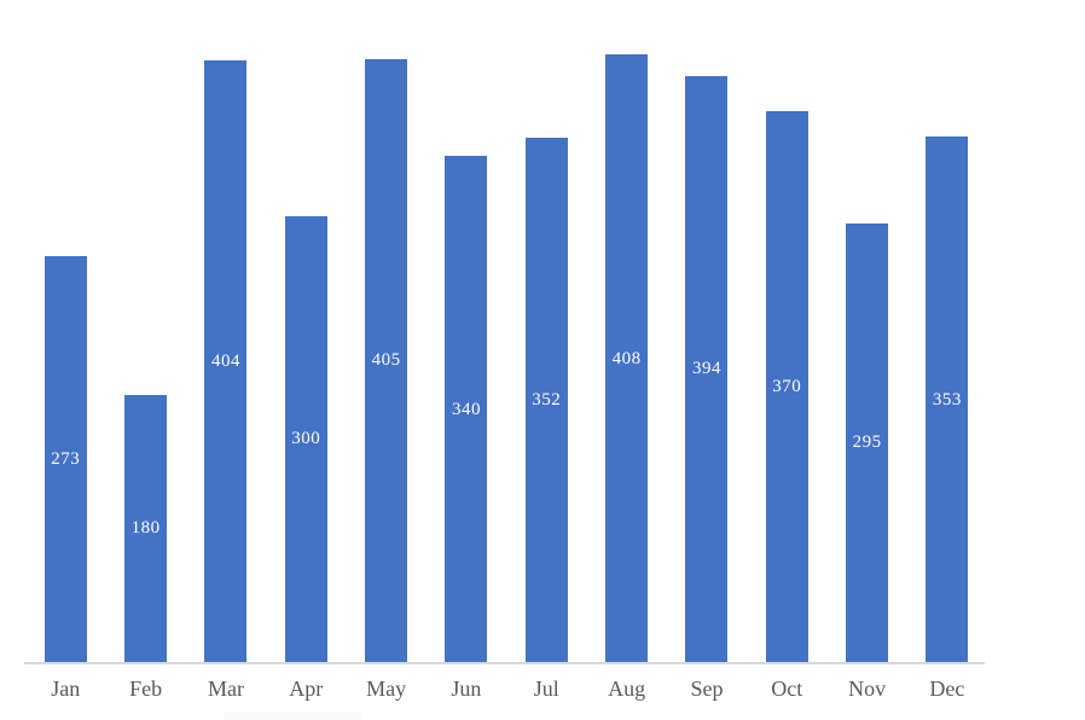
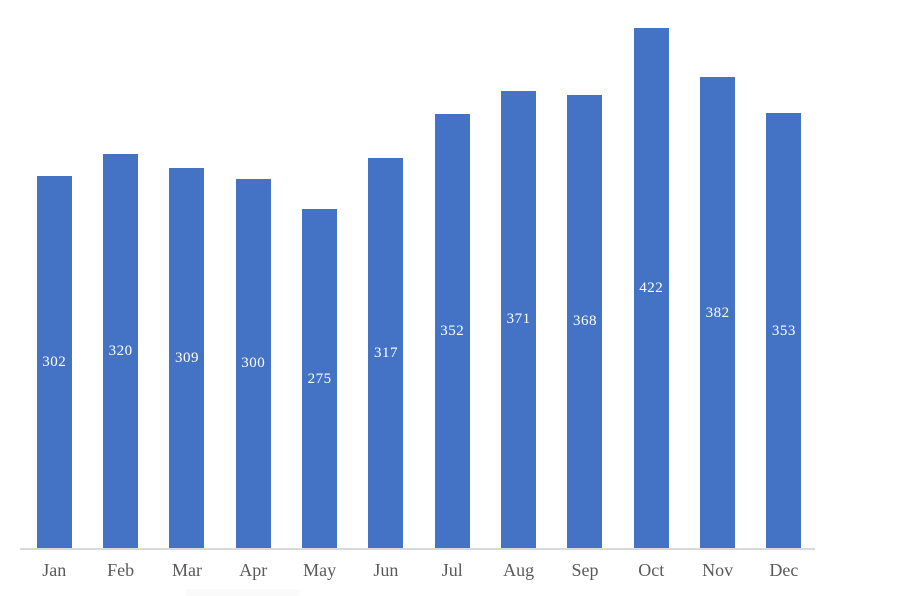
Jan: 273 -> 302
Feb: 180 -> 320
Mar: 404 -> 309
May: 405 -> 275
Jun: 340 -> 317
Aug: 408 -> 371
Sep: 394 -> 368
Oct: 370 -> 422
Nov: 295 -> 382
